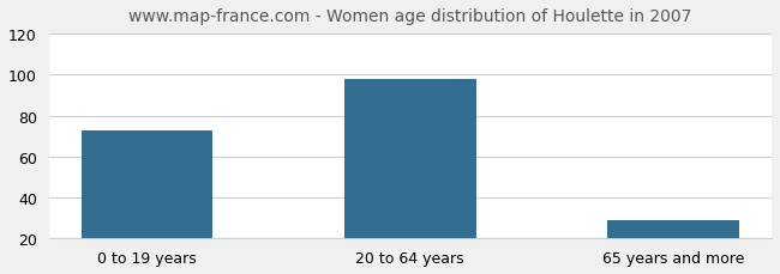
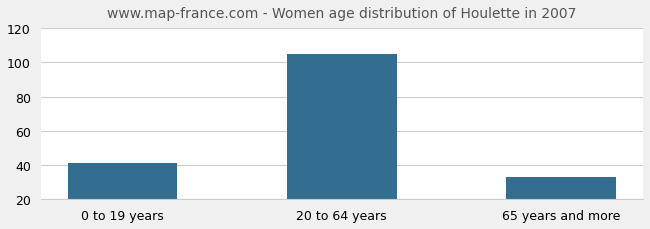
0 to 19 years: 73 -> 41
20 to 64 years: 98 -> 105
65 years and more: 29 -> 33
